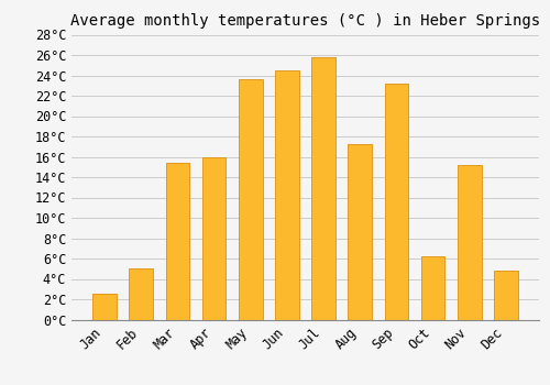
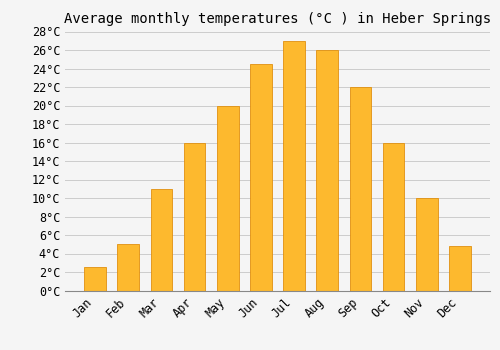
Mar: 15.4°C -> 11.0°C
May: 23.6°C -> 20.0°C
Jul: 25.8°C -> 27.0°C
Aug: 17.2°C -> 26.0°C
Sep: 23.2°C -> 22.0°C
Oct: 6.2°C -> 16.0°C
Nov: 15.2°C -> 10.0°C
